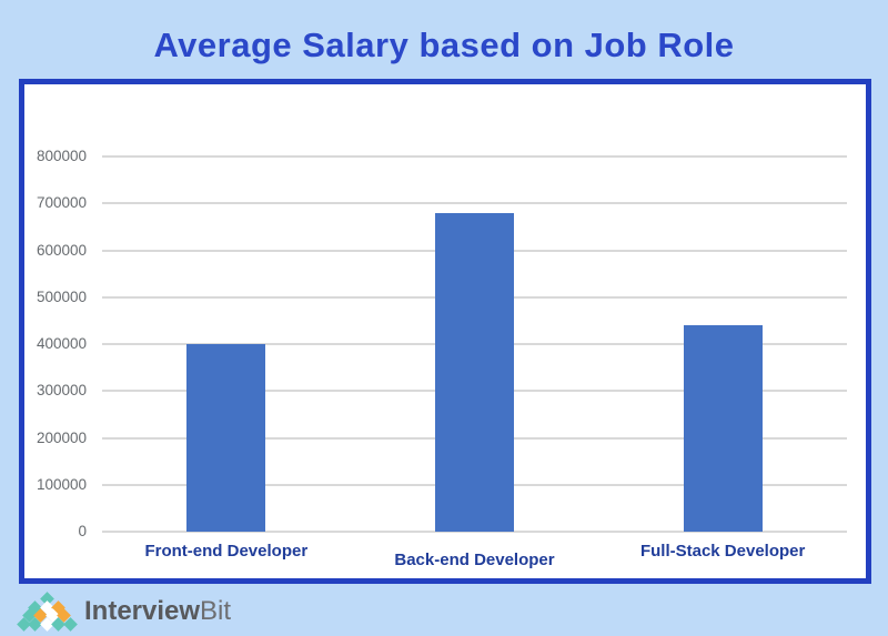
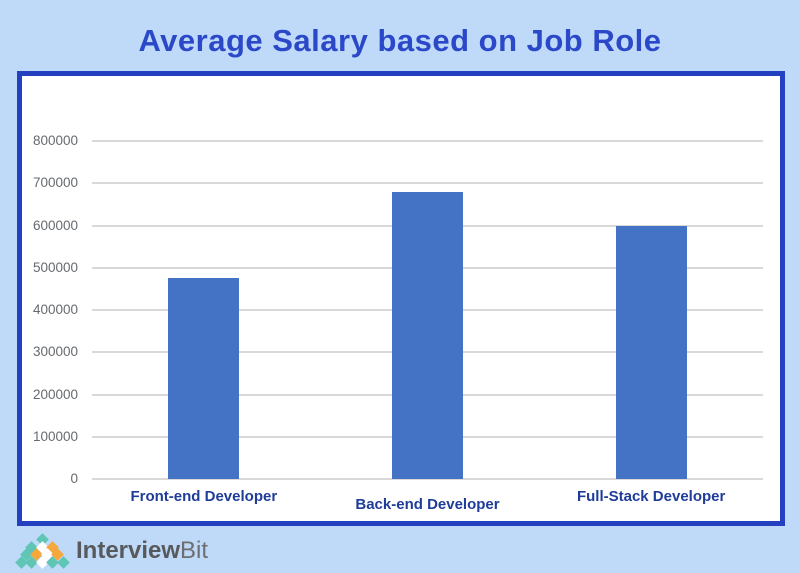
Front-end Developer: 400000 -> 480000
Full-Stack Developer: 440000 -> 600000
